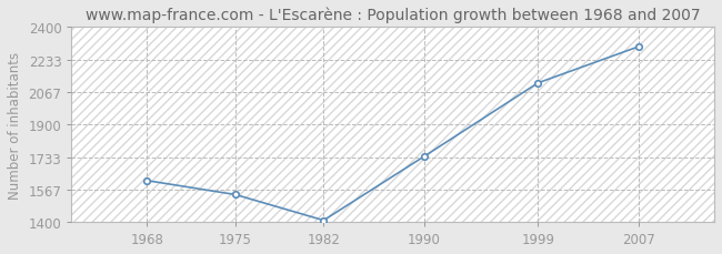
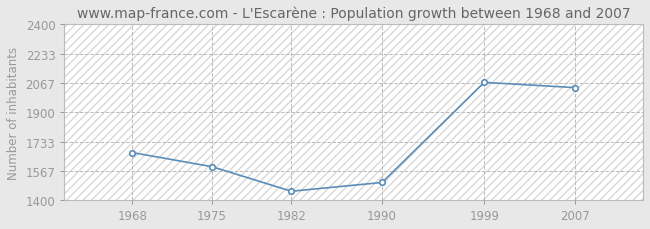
1968: 1610 -> 1670
1975: 1540 -> 1590
1982: 1410 -> 1450
1990: 1740 -> 1500
1999: 2110 -> 2070
2007: 2300 -> 2040
